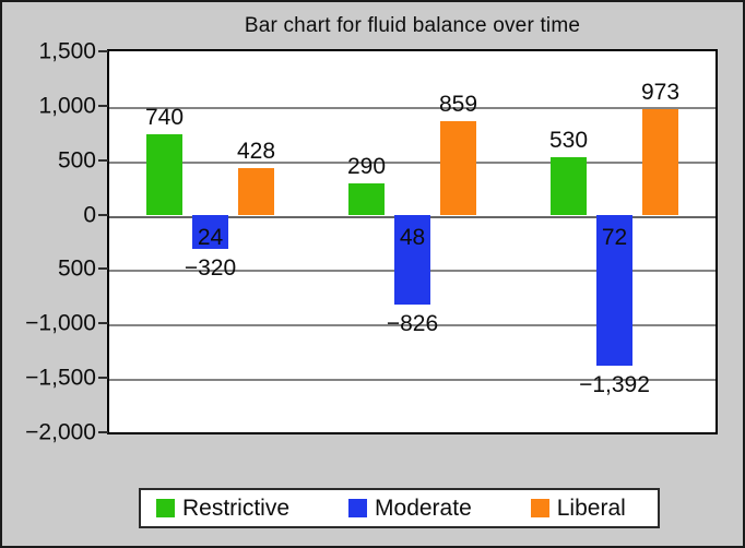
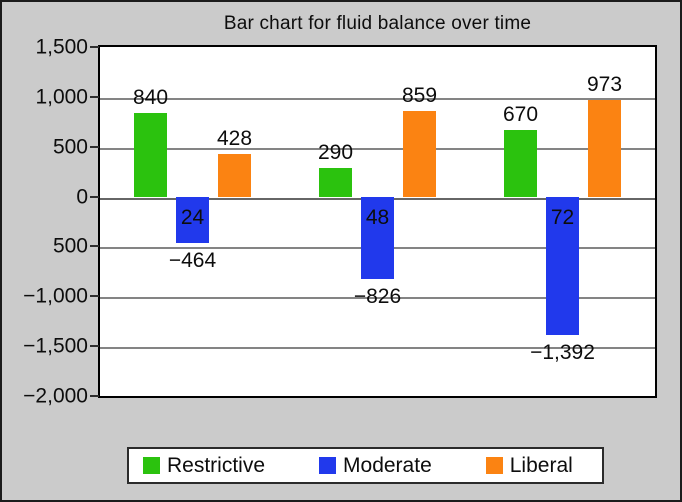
Restrictive/24: 740 -> 840
Moderate/24: −320 -> −464
Restrictive/72: 530 -> 670
